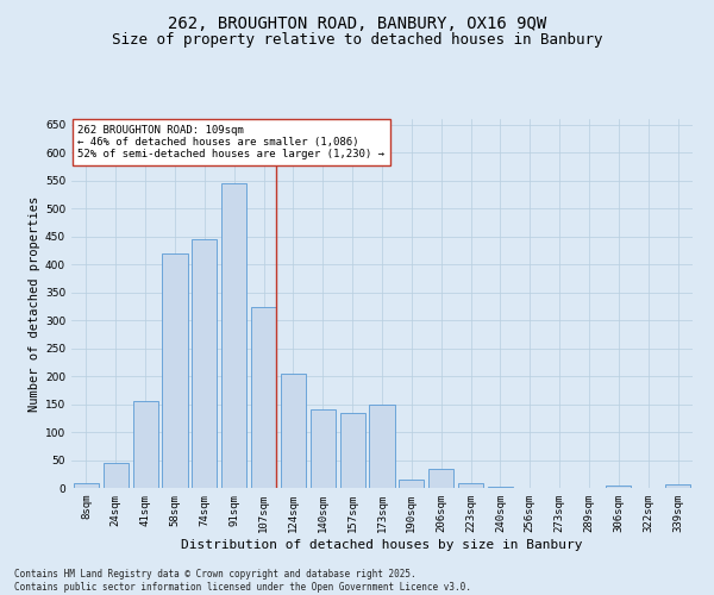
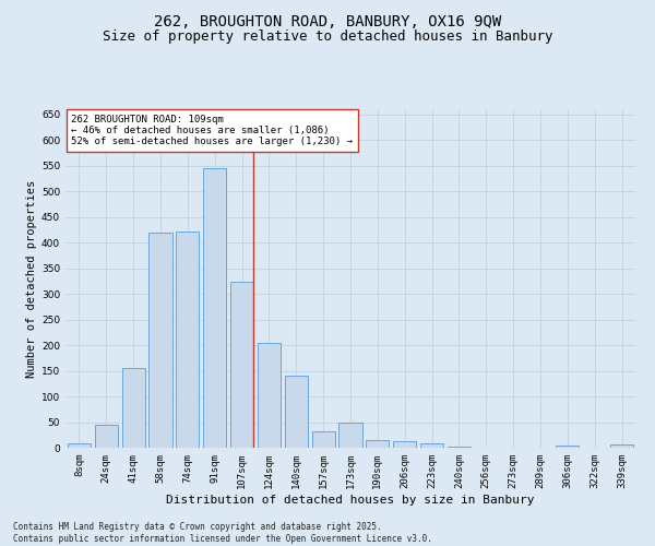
74sqm: 445 -> 422
157sqm: 135 -> 32
173sqm: 150 -> 48
206sqm: 35 -> 12
